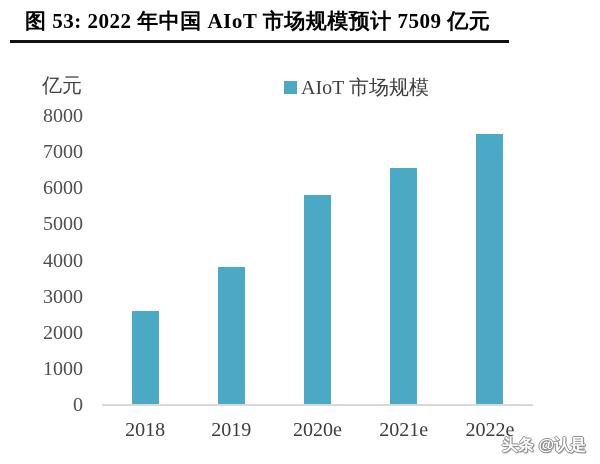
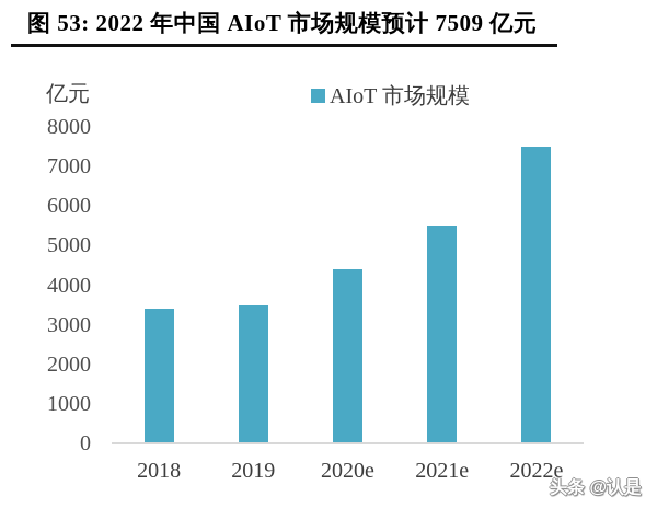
2018: 2600 -> 3400
2019: 3800 -> 3500
2020e: 5800 -> 4400
2021e: 6500 -> 5500
